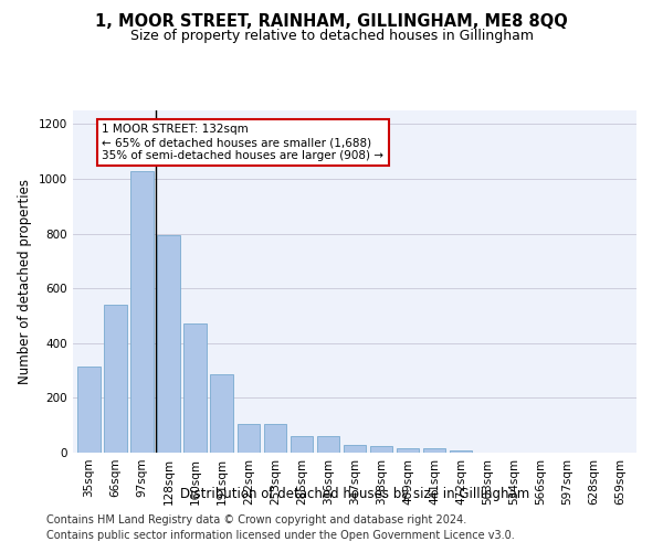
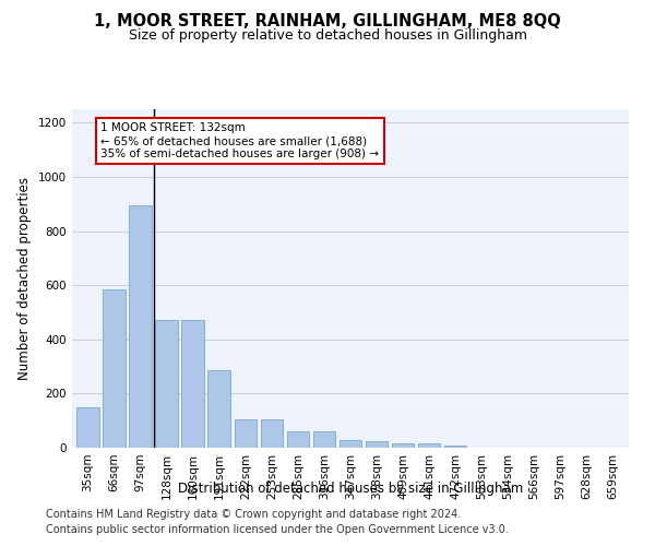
35sqm: 315 -> 150
66sqm: 540 -> 585
97sqm: 1030 -> 895
128sqm: 795 -> 470
